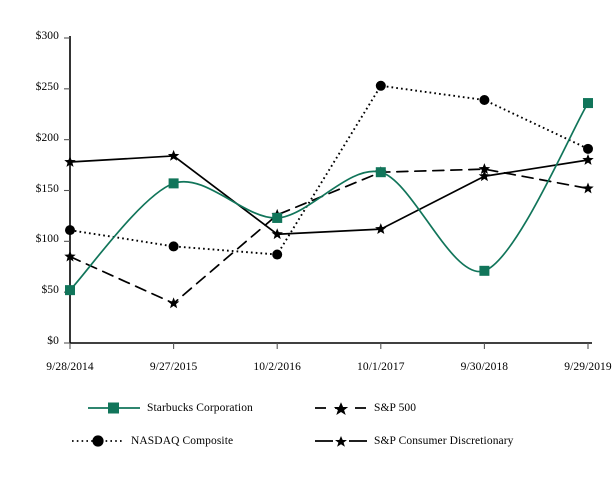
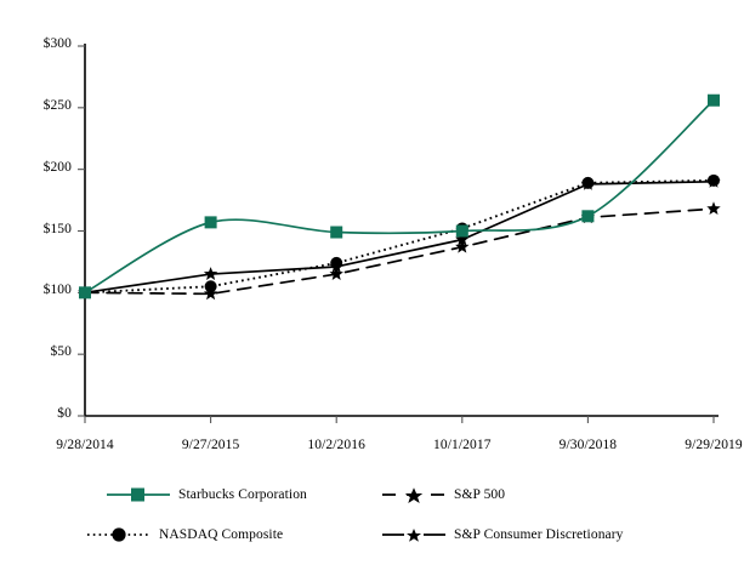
Starbucks Corporation/9/28/2014: $52 -> $100
S&P 500/9/28/2014: $85 -> $100
NASDAQ Composite/9/28/2014: $111 -> $100
S&P Consumer Discretionary/9/28/2014: $178 -> $100
S&P 500/9/27/2015: $39 -> $99
NASDAQ Composite/9/27/2015: $95 -> $105
S&P Consumer Discretionary/9/27/2015: $184 -> $115
Starbucks Corporation/10/2/2016: $123 -> $149
S&P 500/10/2/2016: $126 -> $115
NASDAQ Composite/10/2/2016: $87 -> $124
S&P Consumer Discretionary/10/2/2016: $107 -> $121
Starbucks Corporation/10/1/2017: $168 -> $150
S&P 500/10/1/2017: $168 -> $137
NASDAQ Composite/10/1/2017: $253 -> $152
S&P Consumer Discretionary/10/1/2017: $112 -> $143
Starbucks Corporation/9/30/2018: $71 -> $162
S&P 500/9/30/2018: $171 -> $161
NASDAQ Composite/9/30/2018: $239 -> $189
S&P Consumer Discretionary/9/30/2018: $164 -> $188
Starbucks Corporation/9/29/2019: $236 -> $256
S&P 500/9/29/2019: $152 -> $168
S&P Consumer Discretionary/9/29/2019: $180 -> $190
